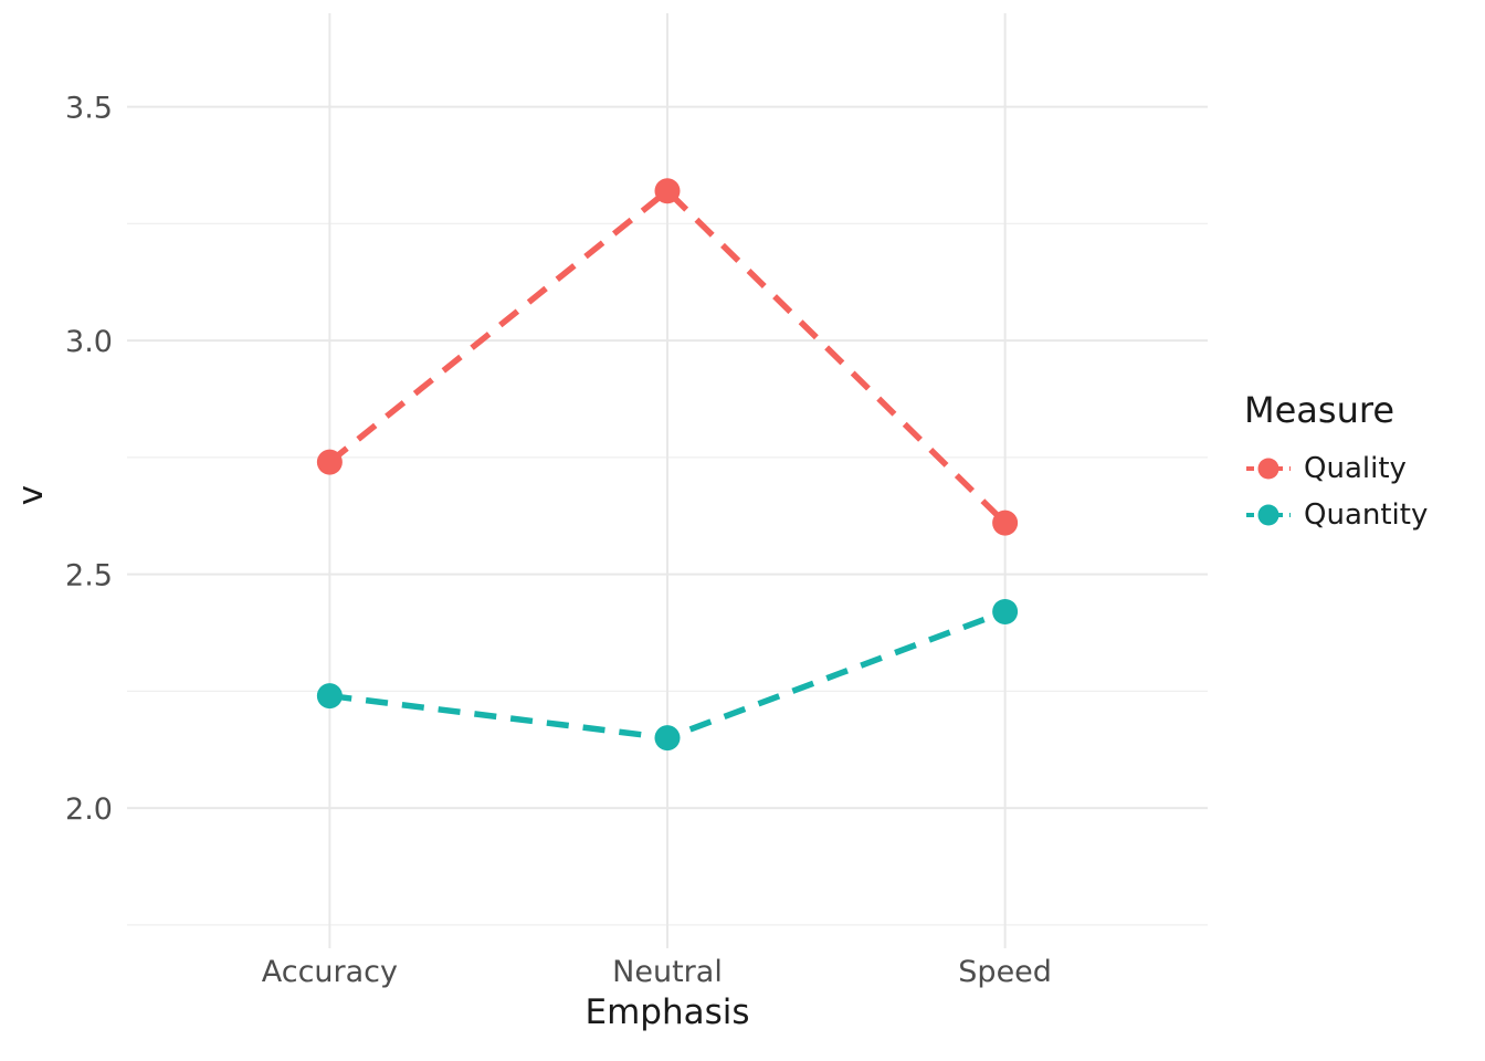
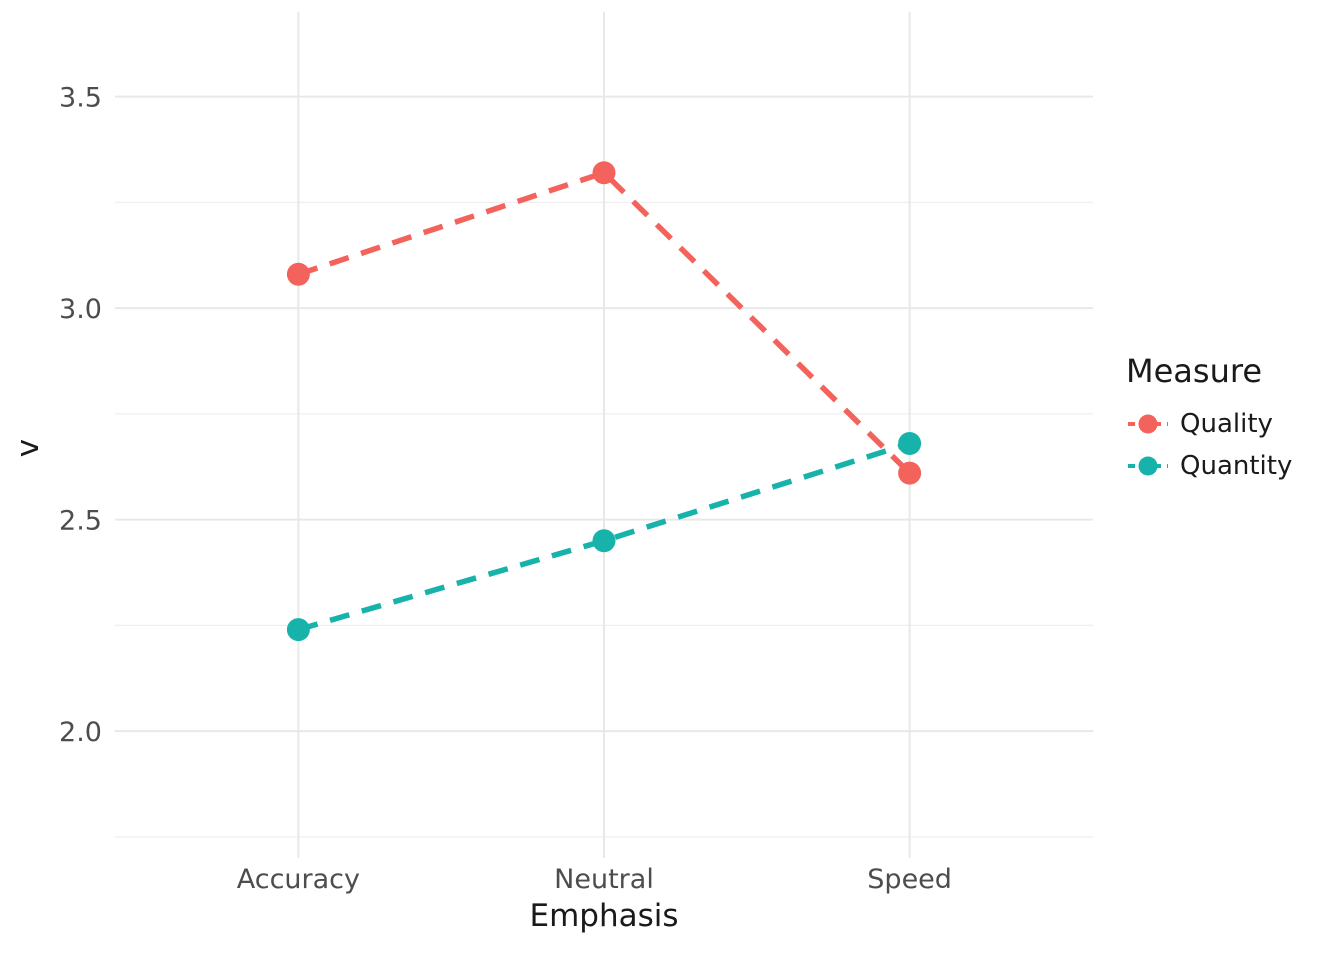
Quality/Accuracy: 2.74 -> 3.08
Quantity/Neutral: 2.15 -> 2.45
Quantity/Speed: 2.42 -> 2.68
